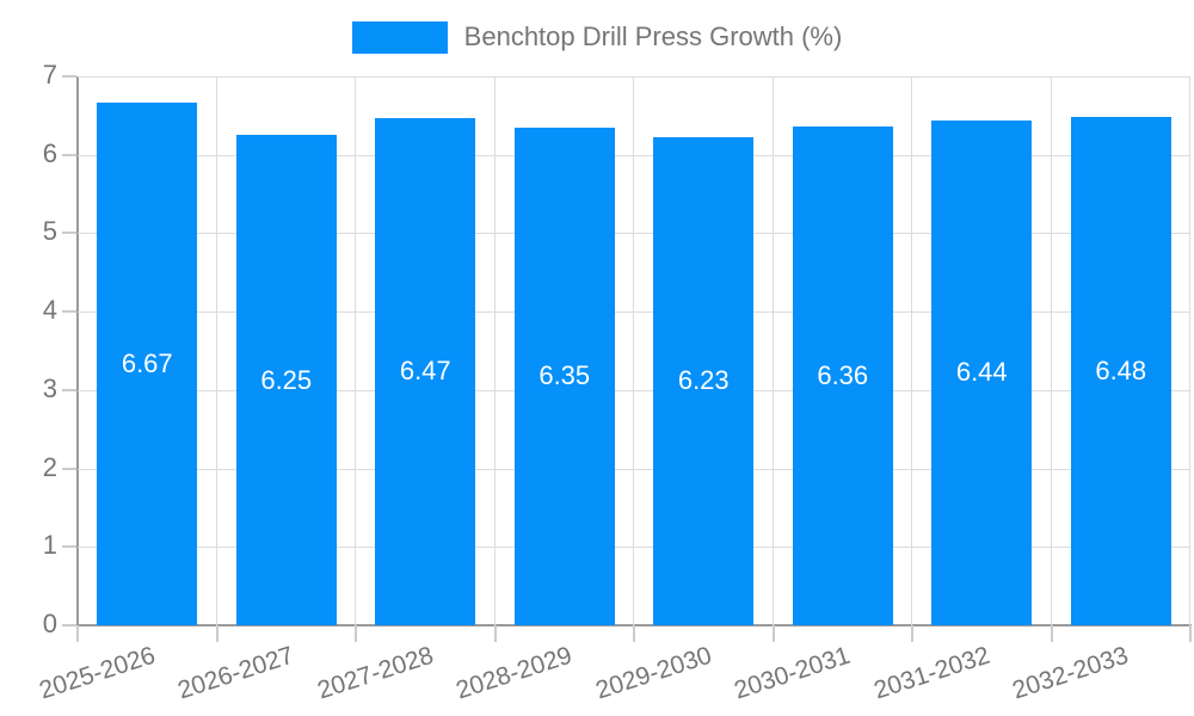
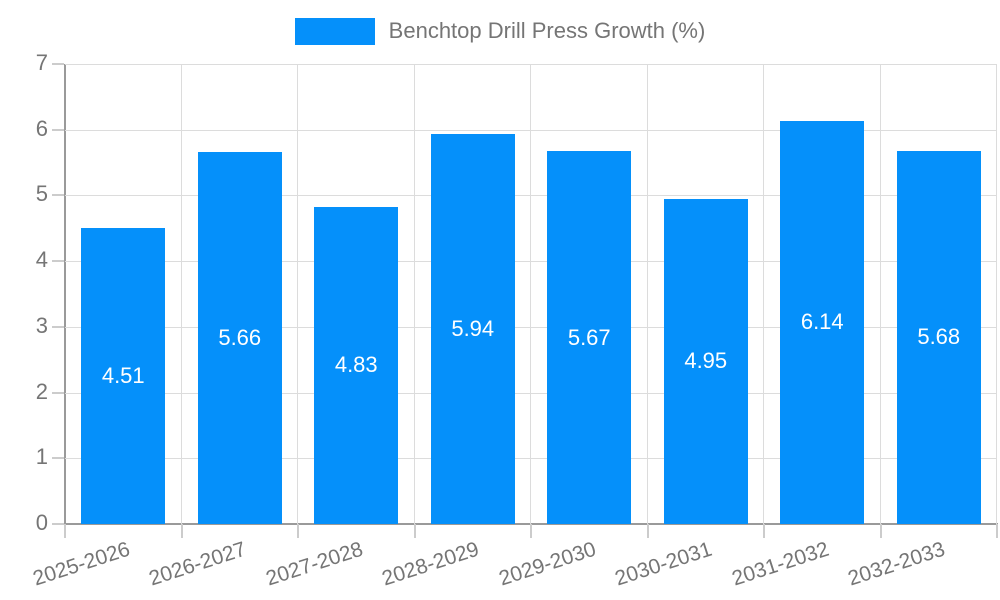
2025-2026: 6.67 -> 4.51
2026-2027: 6.25 -> 5.66
2027-2028: 6.47 -> 4.83
2028-2029: 6.35 -> 5.94
2029-2030: 6.23 -> 5.67
2030-2031: 6.36 -> 4.95
2031-2032: 6.44 -> 6.14
2032-2033: 6.48 -> 5.68
